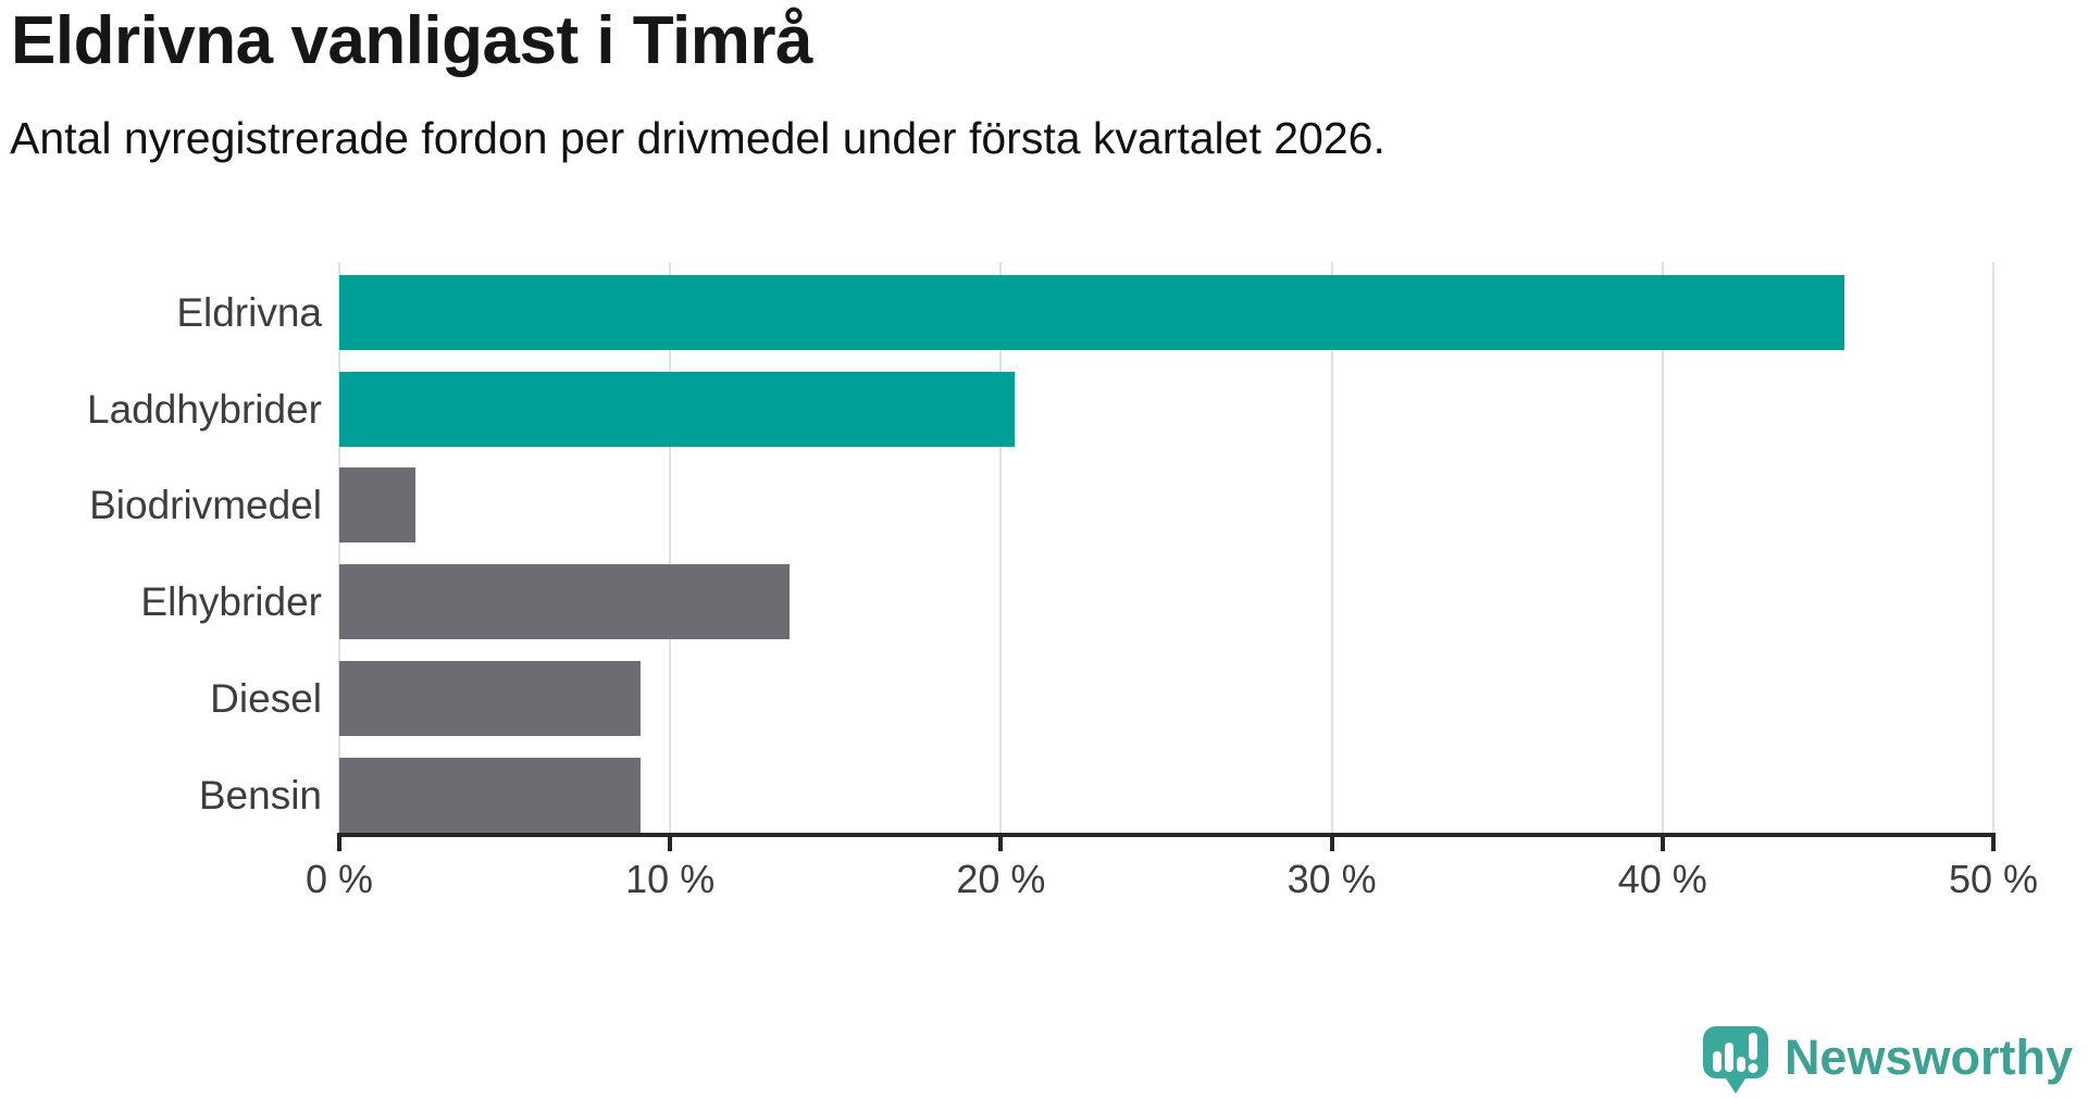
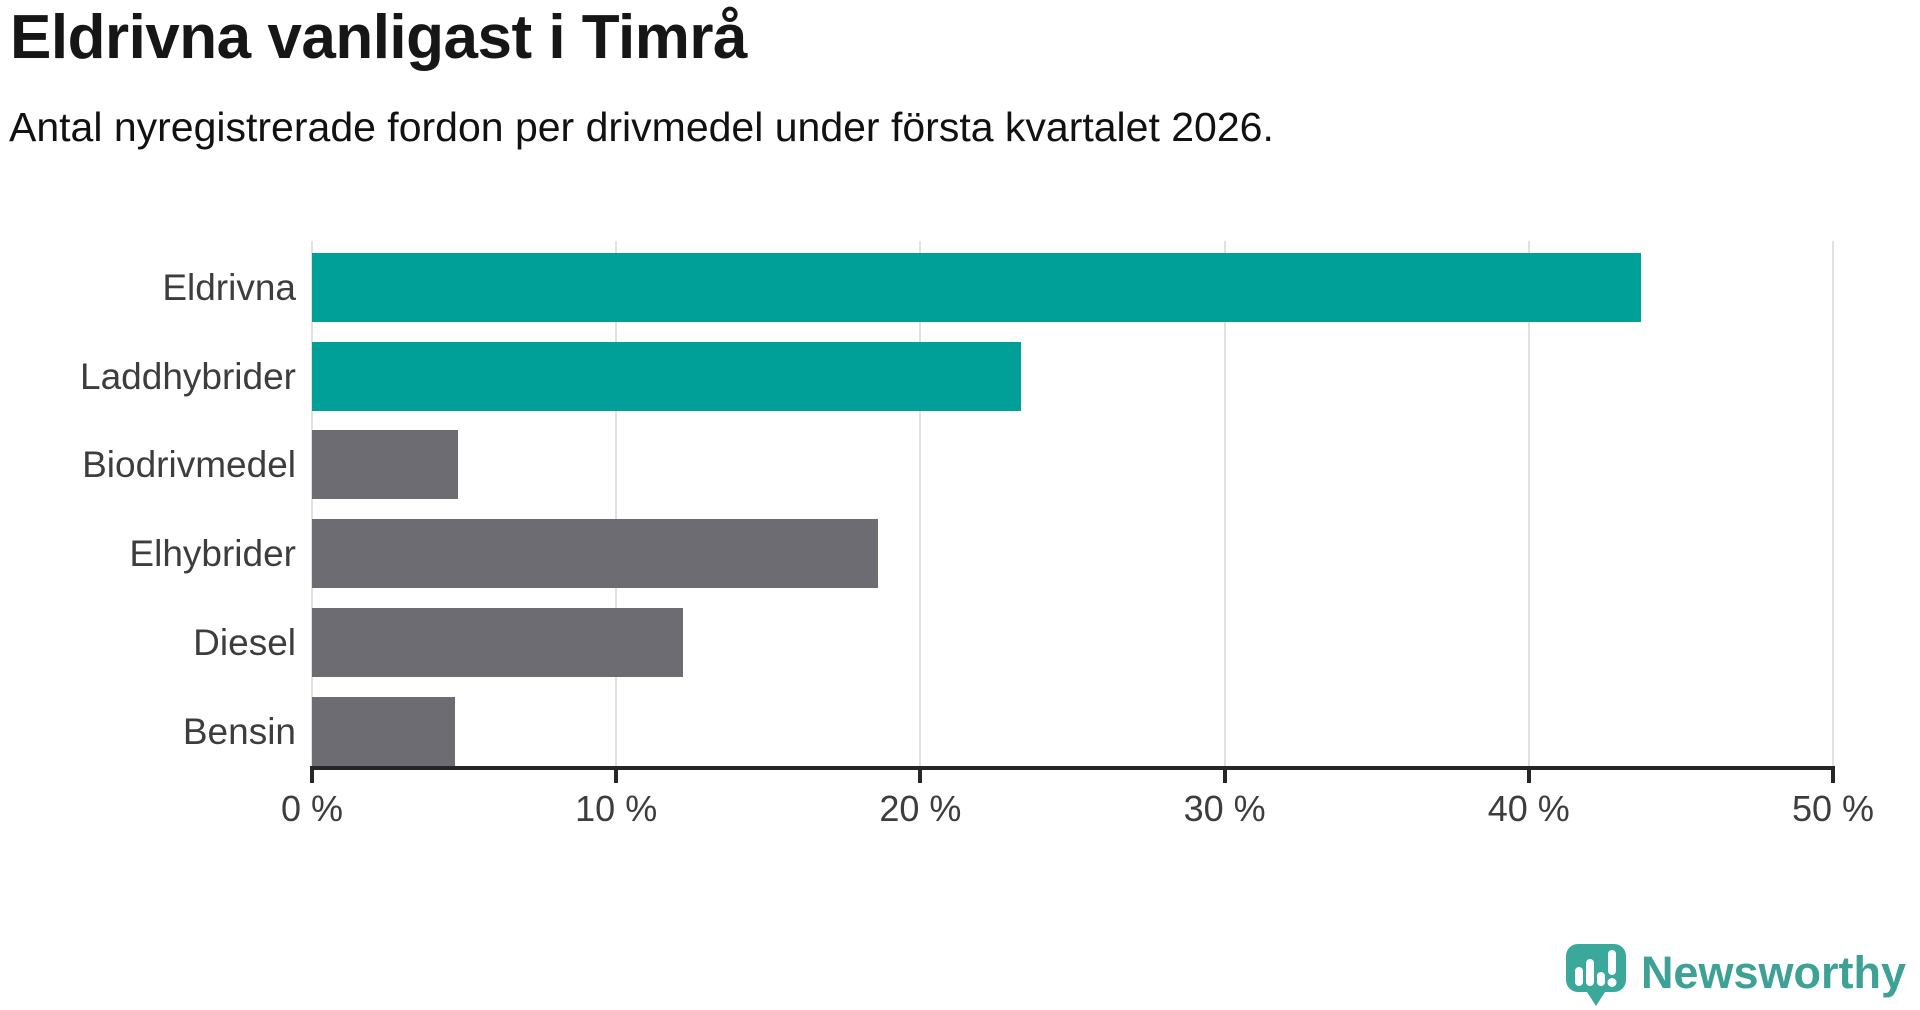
Eldrivna: 45.5% -> 43.7%
Laddhybrider: 20.4% -> 23.3%
Biodrivmedel: 2.3% -> 4.8%
Elhybrider: 13.6% -> 18.6%
Diesel: 9.1% -> 12.2%
Bensin: 9.1% -> 4.7%
